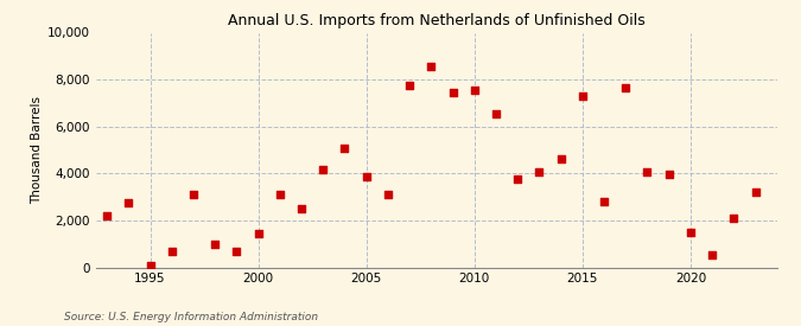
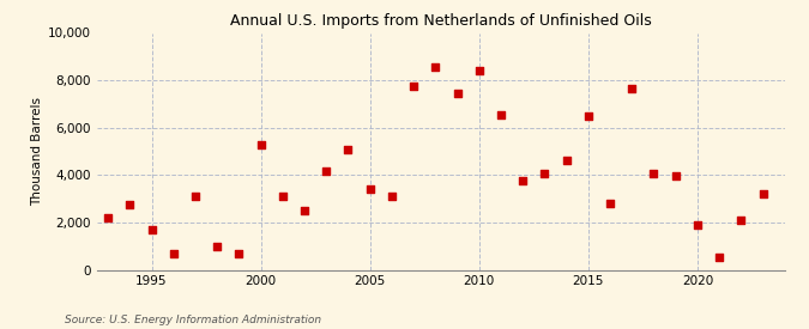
1995: 100 -> 1,700
2000: 1,400 -> 5,300
2005: 3,800 -> 3,400
2010: 7,600 -> 8,400
2015: 7,300 -> 6,500
2020: 1,500 -> 1,900
